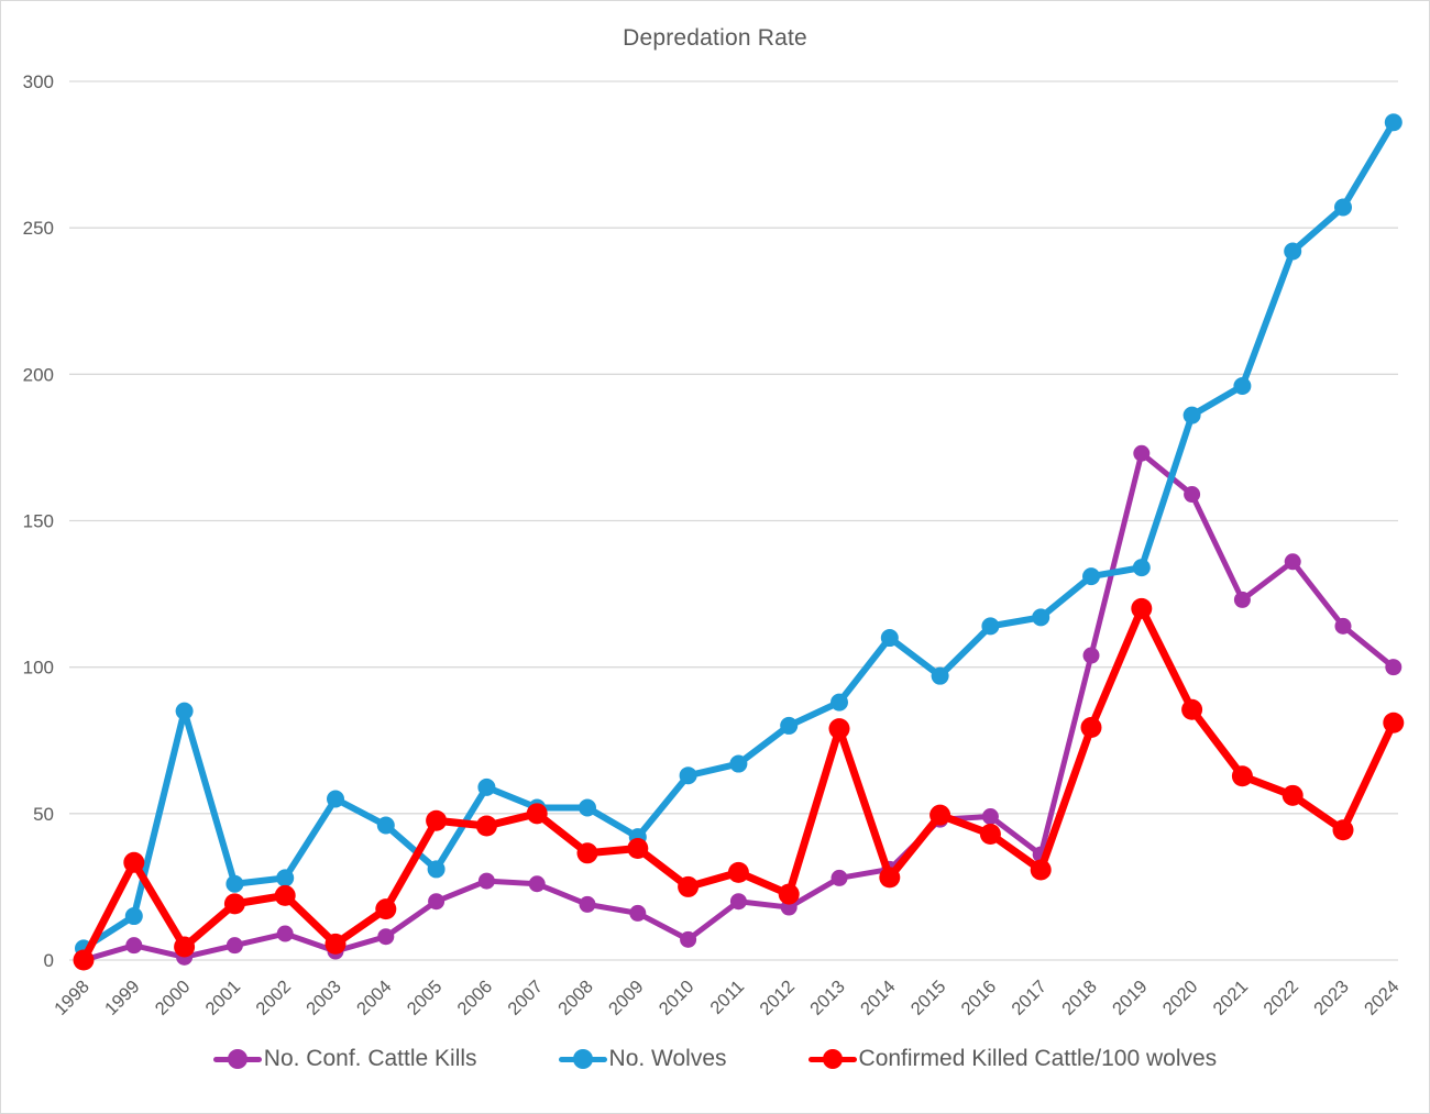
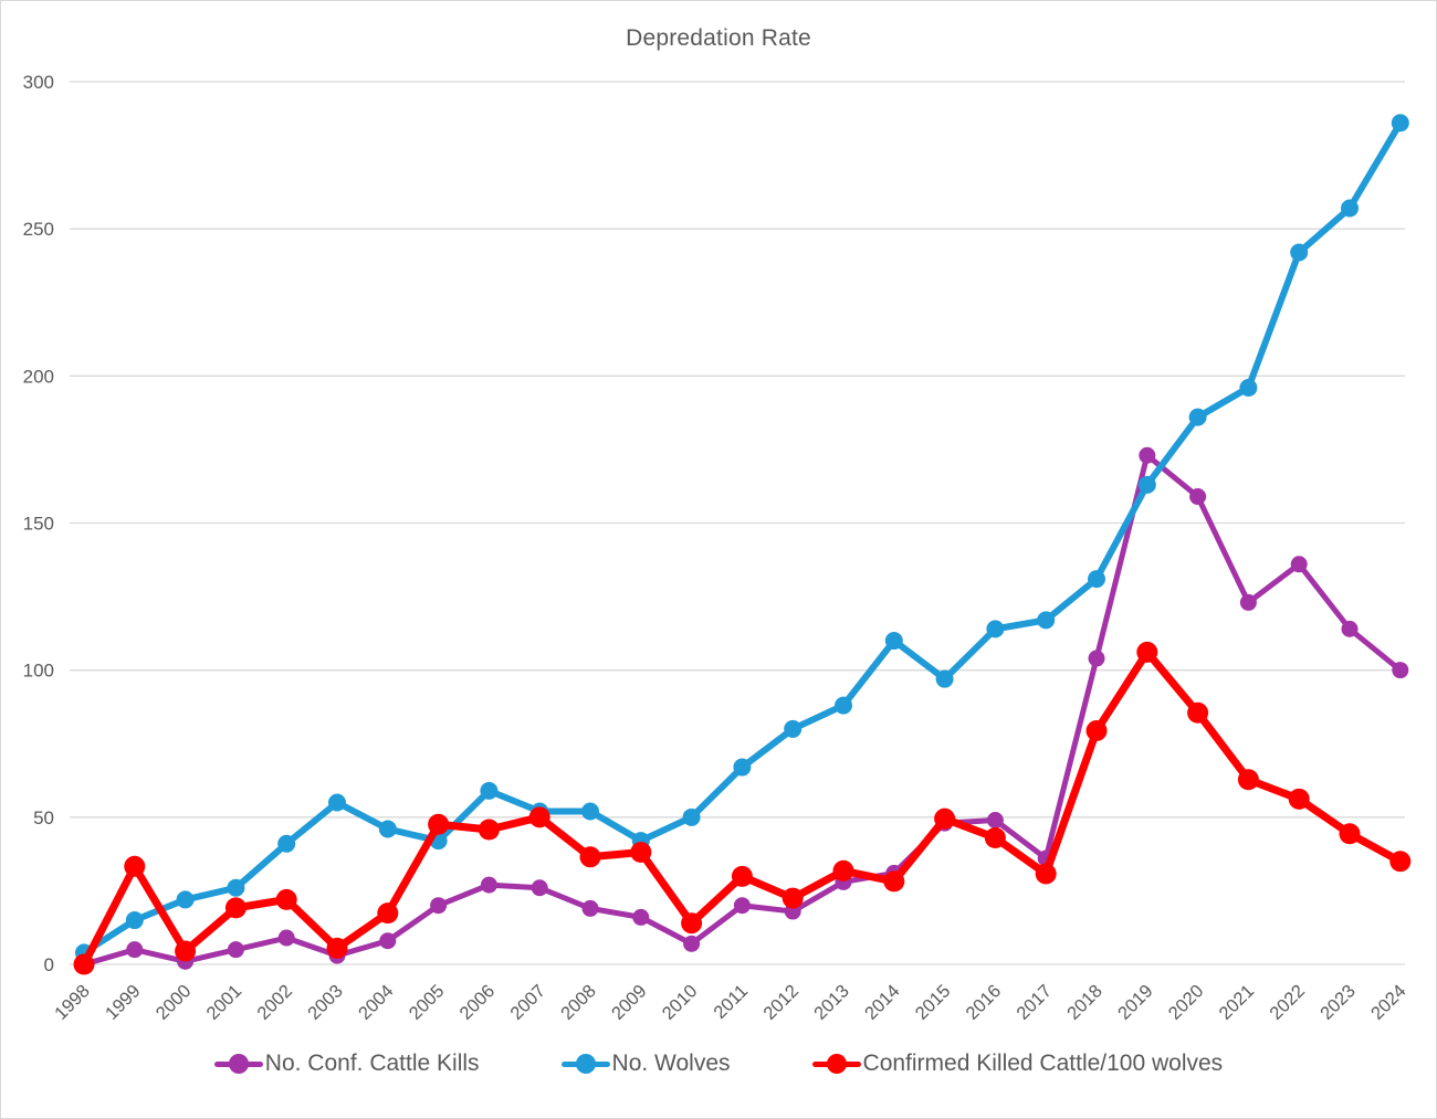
No. Wolves/2000: 85 -> 22
No. Wolves/2002: 28 -> 41
No. Wolves/2005: 31 -> 42
No. Wolves/2010: 63 -> 50
Confirmed Killed Cattle/100 wolves/2010: 25 -> 14
Confirmed Killed Cattle/100 wolves/2013: 79 -> 32
No. Wolves/2019: 134 -> 163
Confirmed Killed Cattle/100 wolves/2019: 120 -> 106
Confirmed Killed Cattle/100 wolves/2024: 81 -> 35
